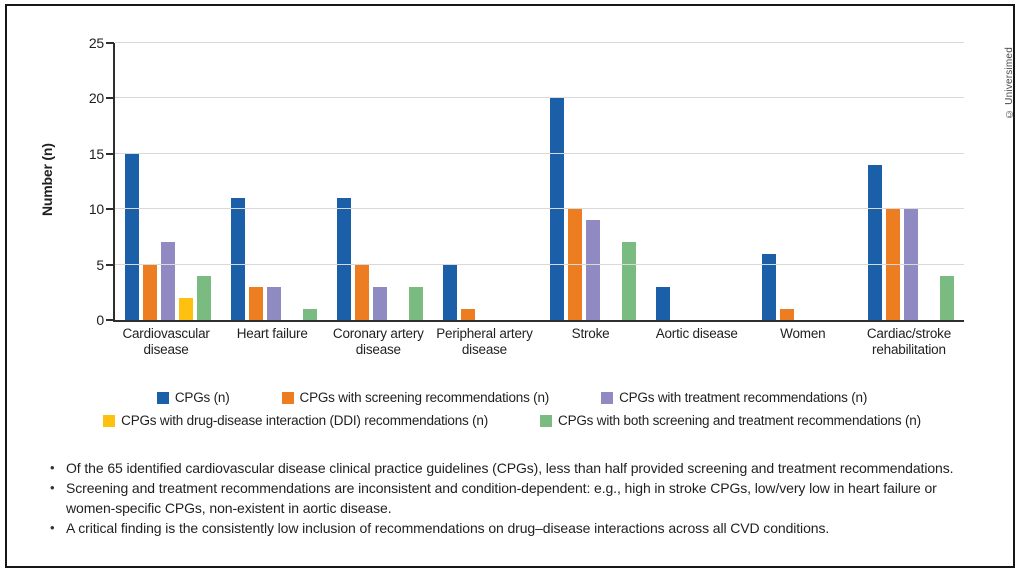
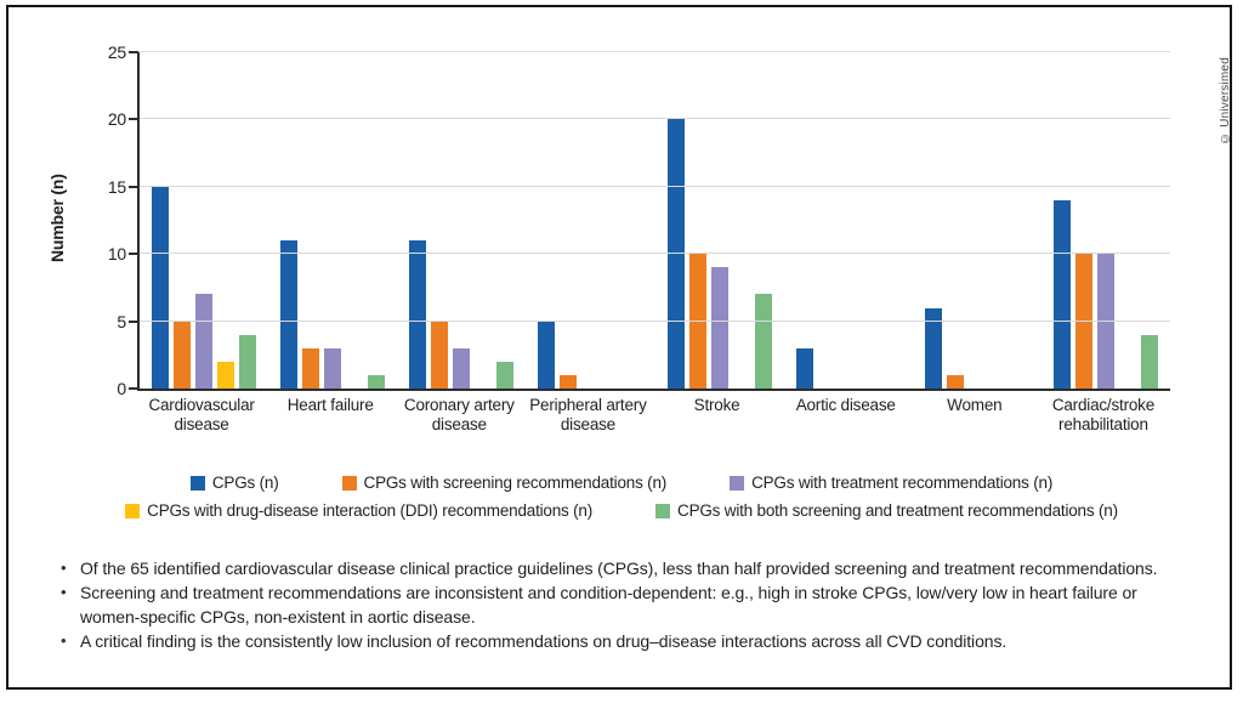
CPGs with both screening and treatment recommendations (n)/Coronary artery disease: 3 -> 2
